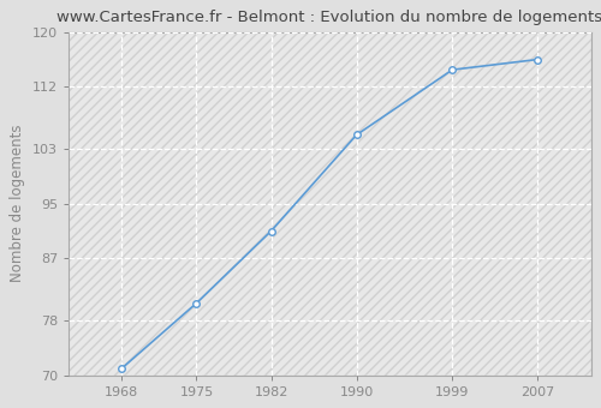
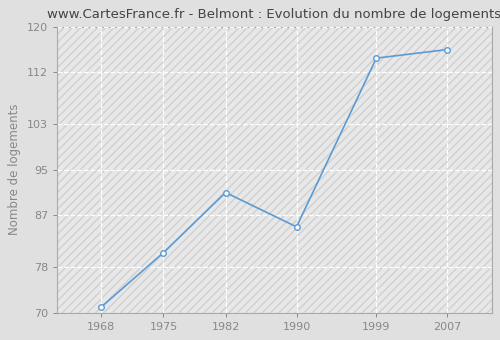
1990: 105.0 -> 85.0
